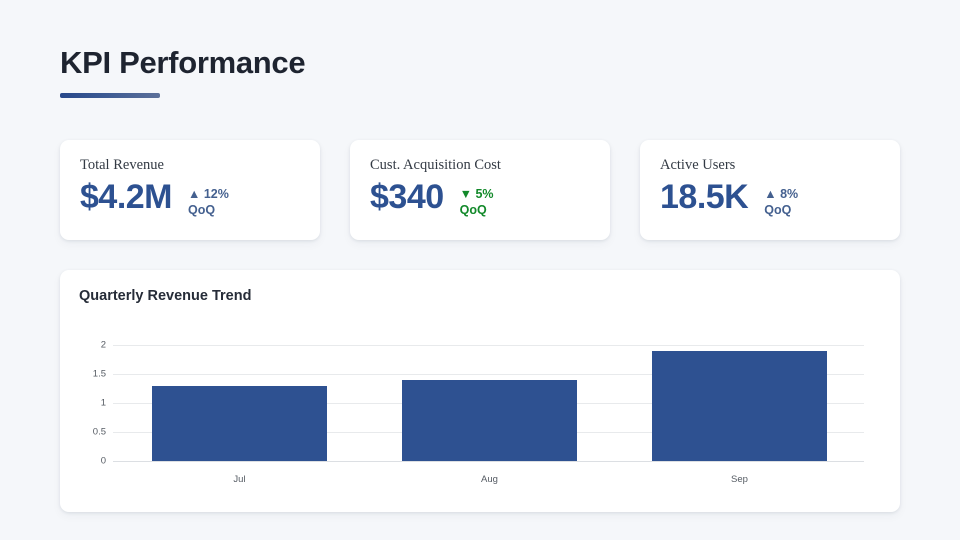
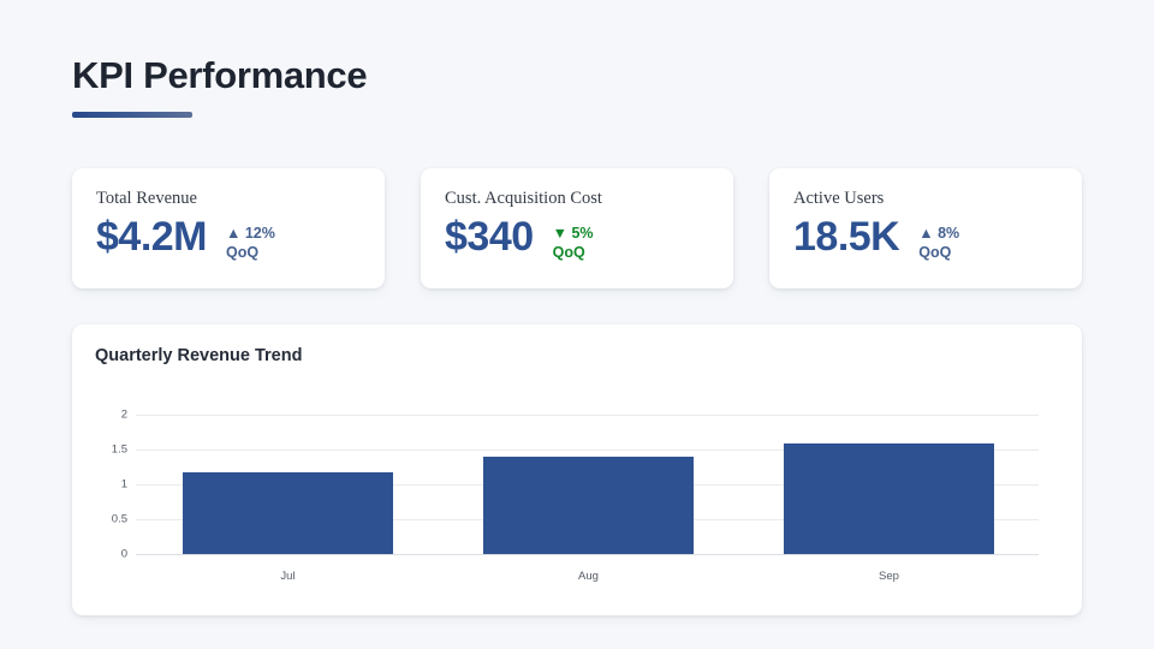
Jul: 1.3 -> 1.2
Sep: 1.9 -> 1.6
